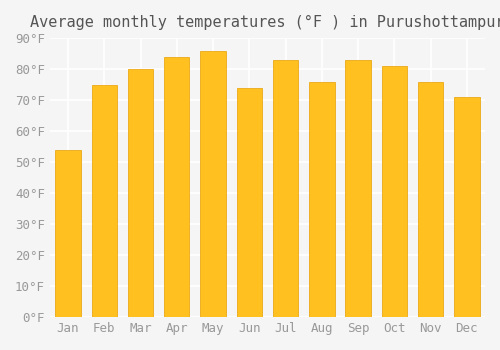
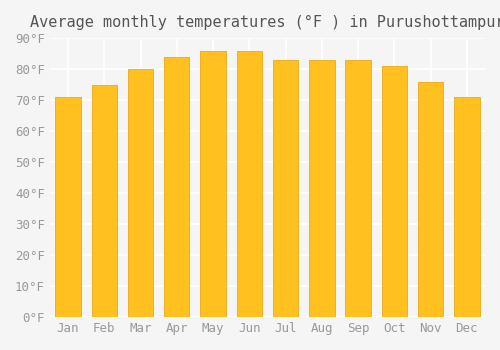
Jan: 54°F -> 71°F
Jun: 74°F -> 86°F
Aug: 76°F -> 83°F
